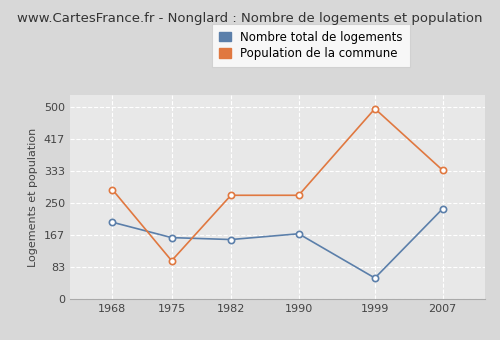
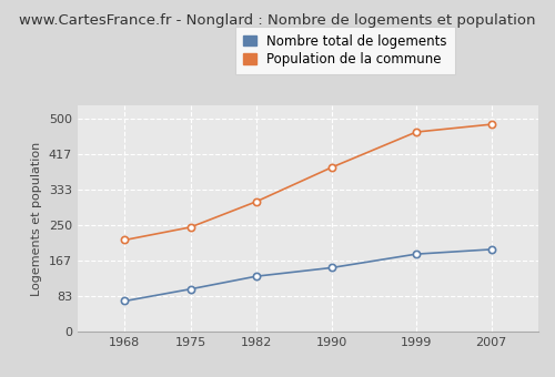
Nombre total de logements/1968: 200 -> 72
Population de la commune/1968: 285 -> 215
Nombre total de logements/1975: 160 -> 100
Population de la commune/1975: 100 -> 245
Nombre total de logements/1982: 155 -> 130
Population de la commune/1982: 270 -> 305
Nombre total de logements/1990: 170 -> 150
Population de la commune/1990: 270 -> 385
Nombre total de logements/1999: 55 -> 182
Population de la commune/1999: 495 -> 468
Nombre total de logements/2007: 235 -> 193
Population de la commune/2007: 335 -> 486
